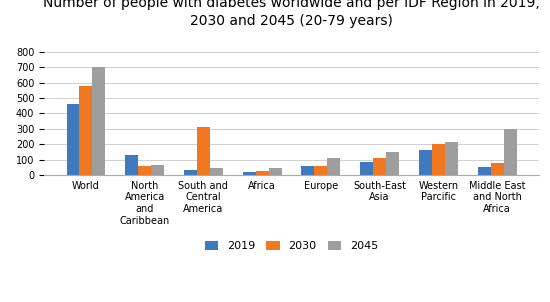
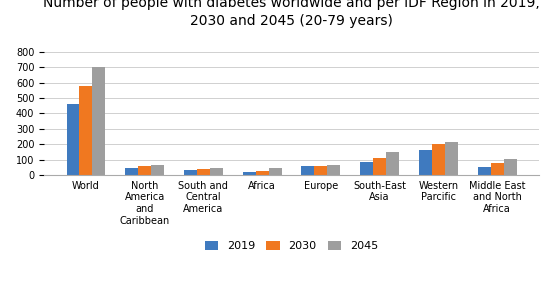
2019/North America and Caribbean: 130 -> 50
2030/South and Central America: 310 -> 40
2045/Europe: 110 -> 70
2045/Middle East and North Africa: 300 -> 100
